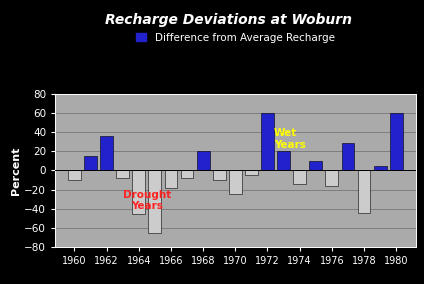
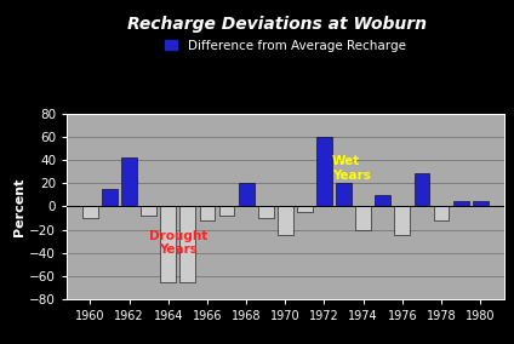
1962: 36 -> 42
1964: -46 -> -65
1966: -18 -> -12
1974: -14 -> -20
1976: -16 -> -25
1978: -44 -> -12
1980: 60 -> 5
